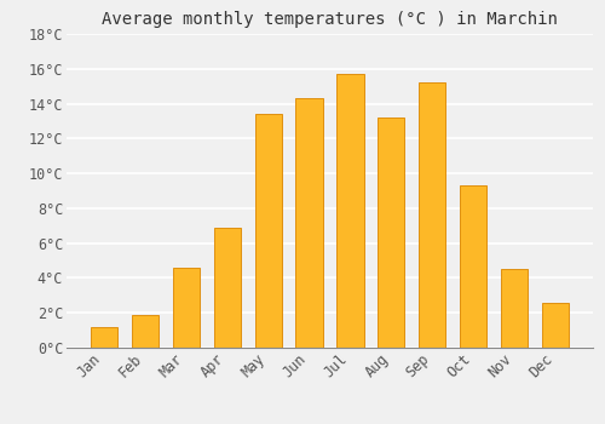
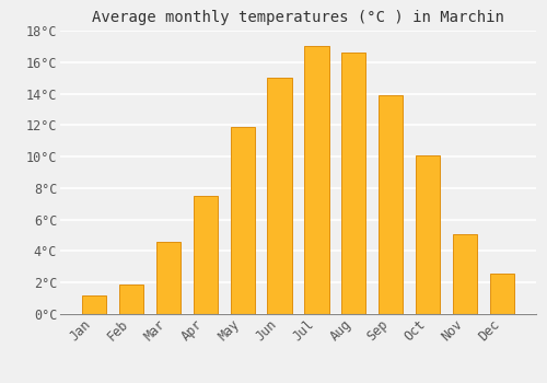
Apr: 6.9°C -> 7.5°C
May: 13.4°C -> 11.9°C
Jun: 14.3°C -> 15.0°C
Jul: 15.7°C -> 17.0°C
Aug: 13.2°C -> 16.6°C
Sep: 15.2°C -> 13.9°C
Oct: 9.3°C -> 10.1°C
Nov: 4.5°C -> 5.1°C
